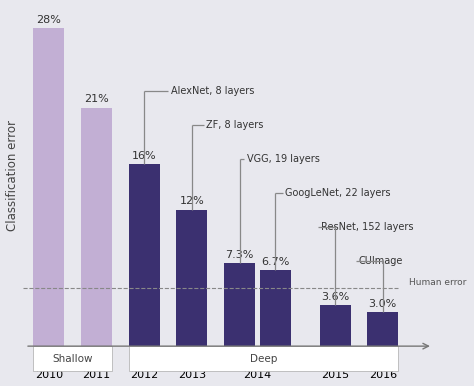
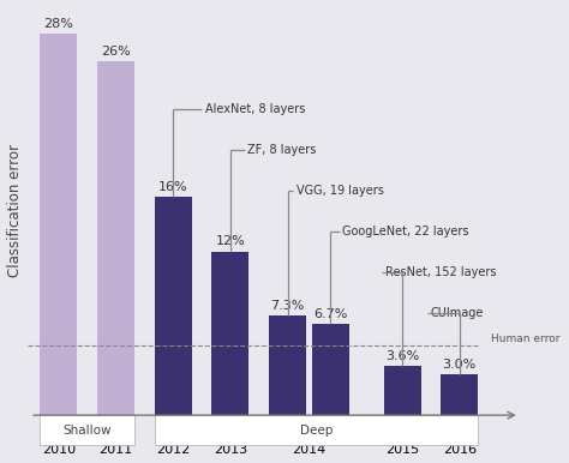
2011: 21% -> 26%
